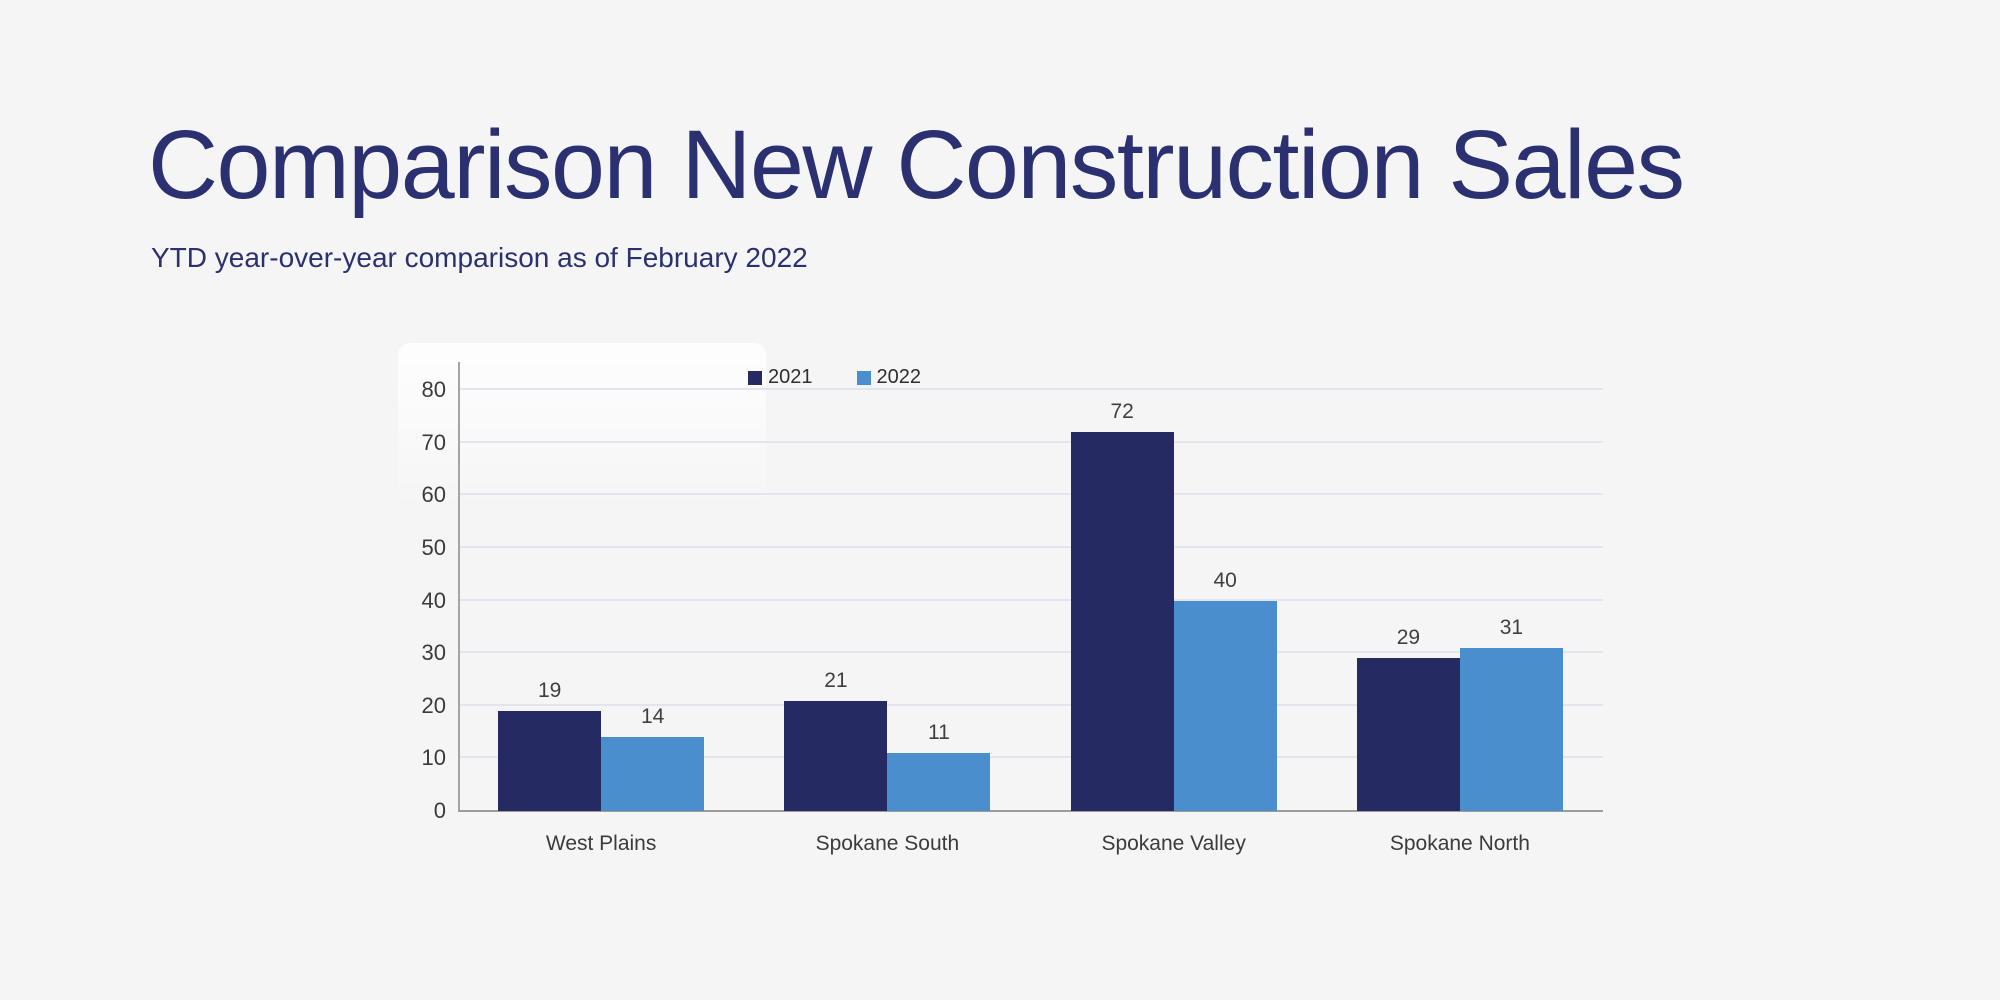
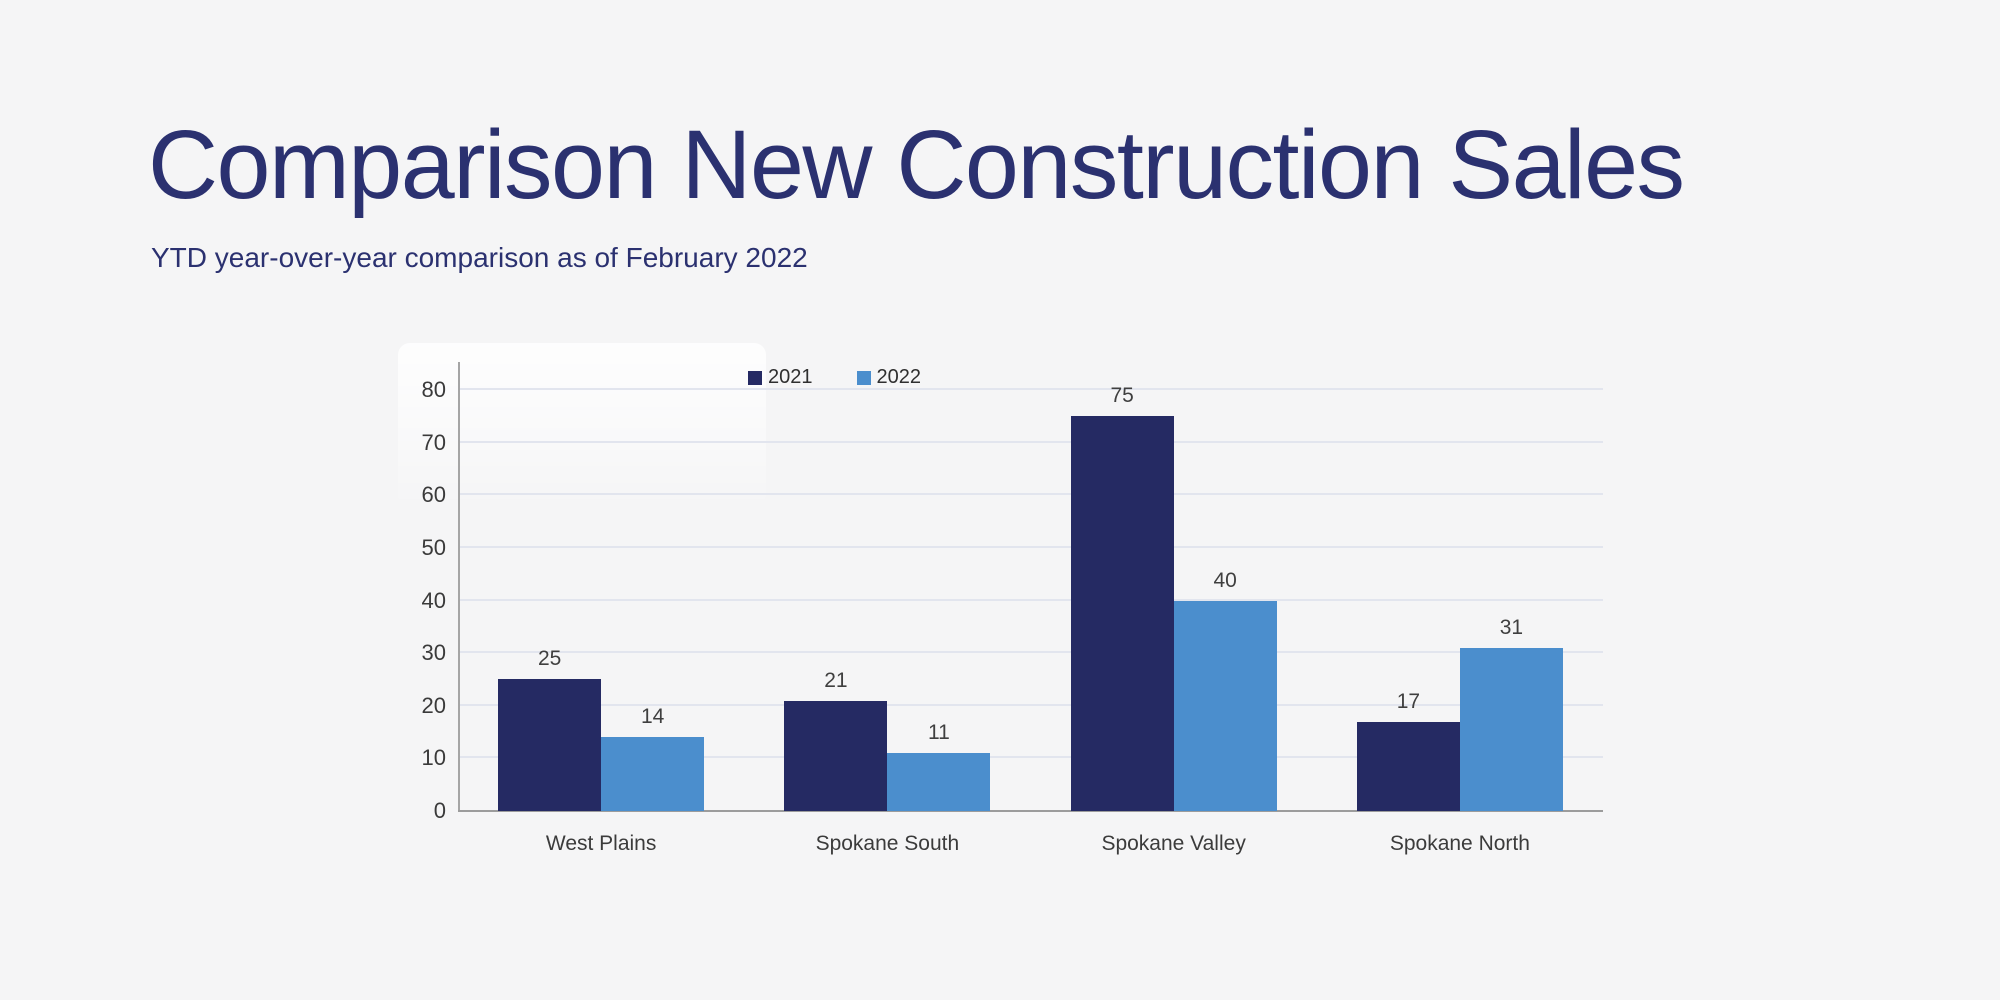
2021/West Plains: 19 -> 25
2021/Spokane Valley: 72 -> 75
2021/Spokane North: 29 -> 17
